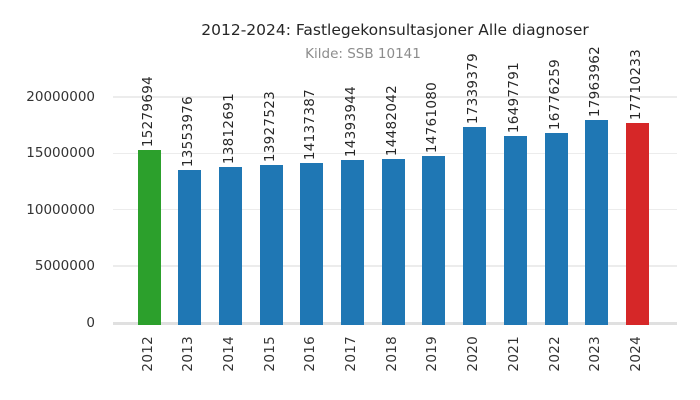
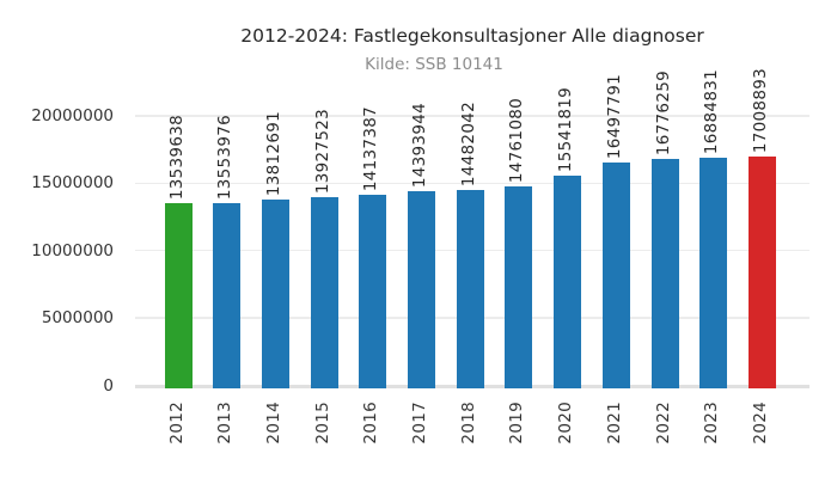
2012: 15279694 -> 13539638
2020: 17339379 -> 15541819
2023: 17963962 -> 16884831
2024: 17710233 -> 17008893
